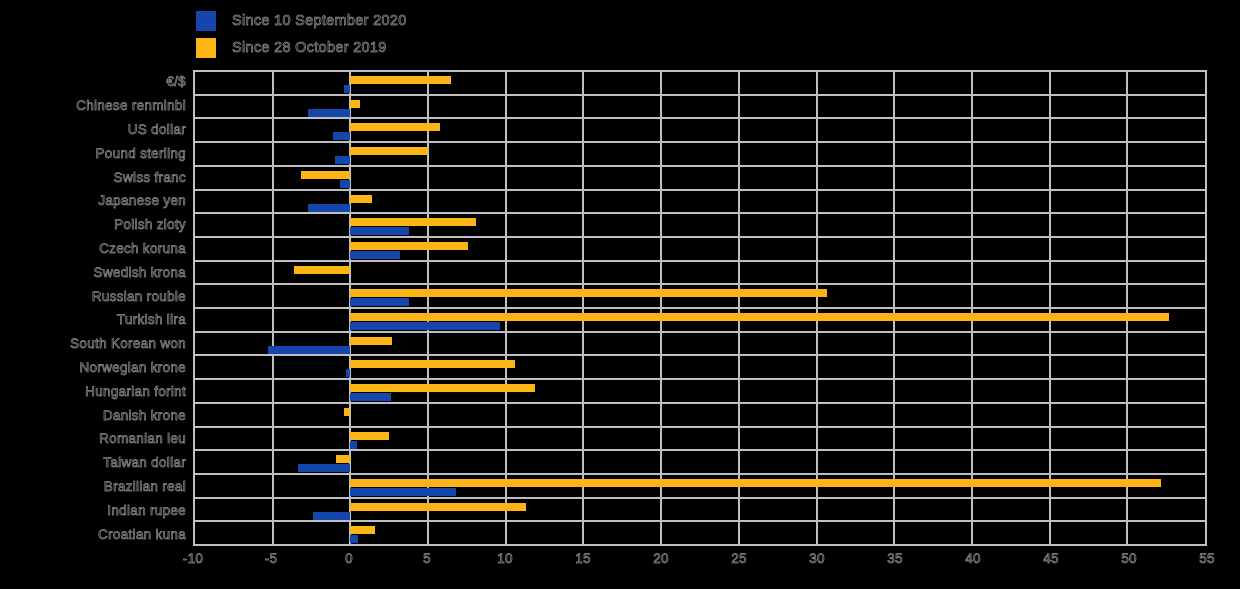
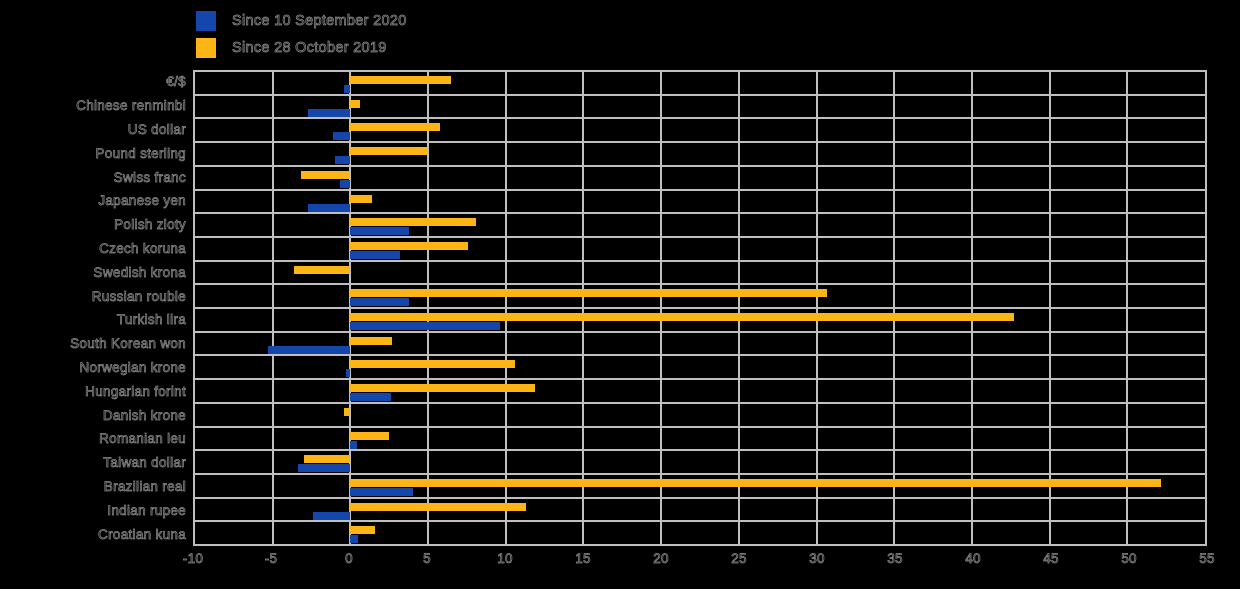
Since 28 October 2019/Turkish lira: 52.7 -> 42.7
Since 28 October 2019/Taiwan dollar: -0.9 -> -3.0
Since 10 September 2020/Brazilian real: 6.8 -> 4.0
